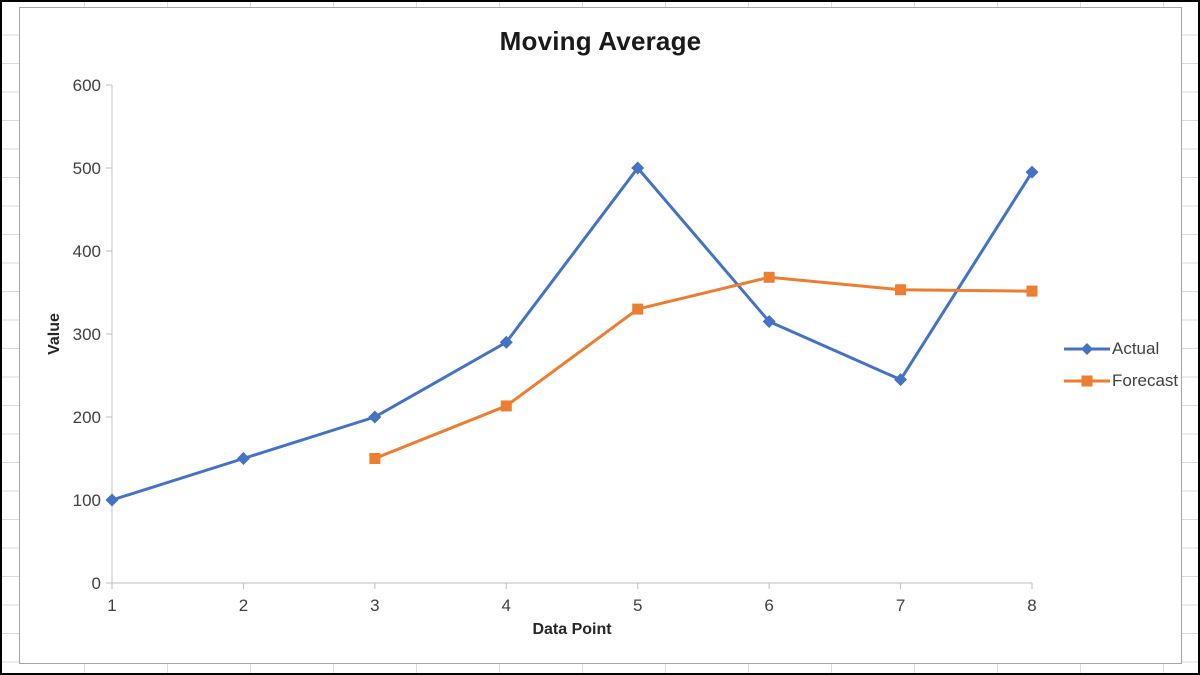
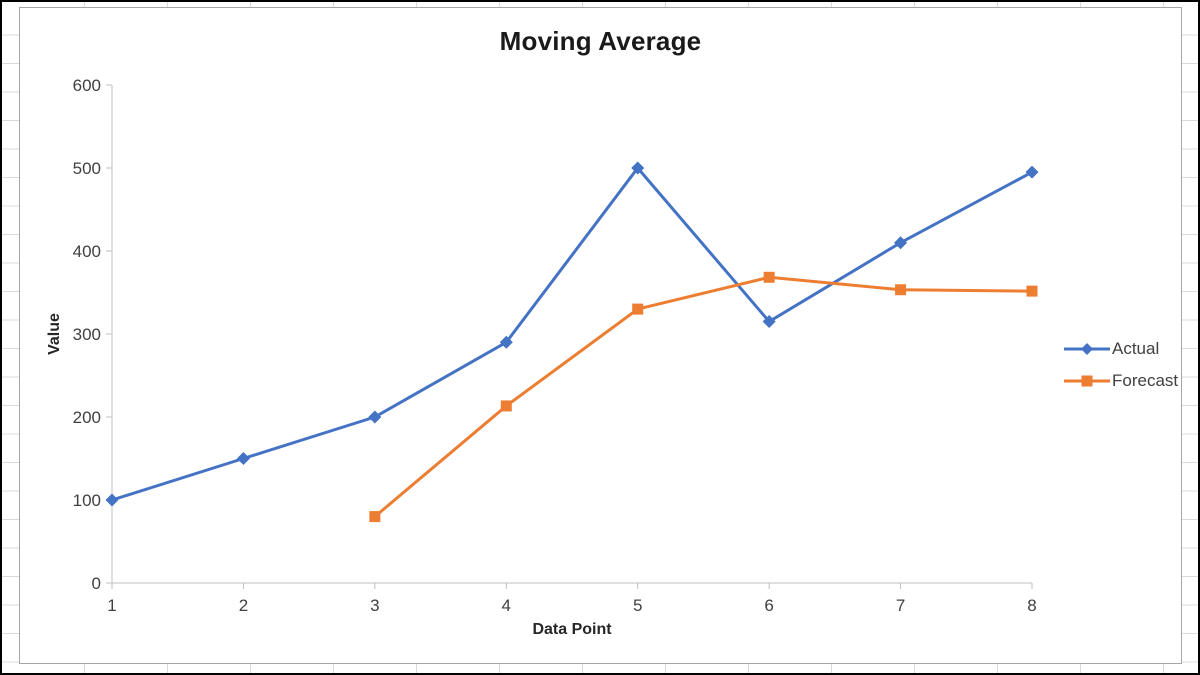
Forecast/3: 150 -> 80
Actual/7: 240 -> 410
